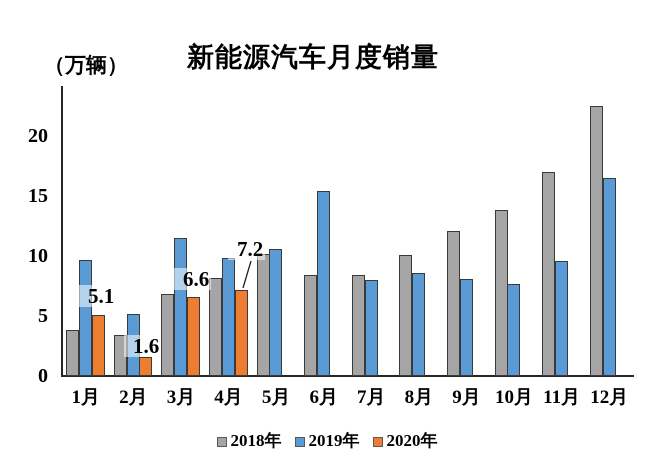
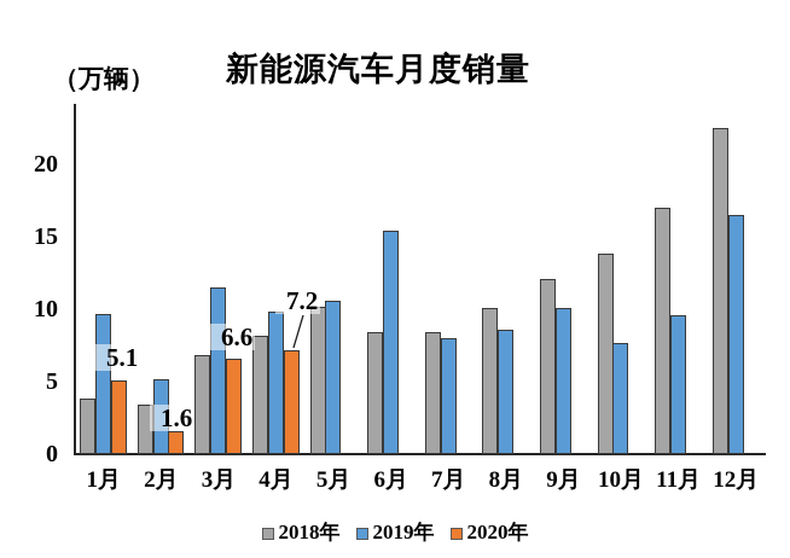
2019年/9月: 8.1 -> 10.1
